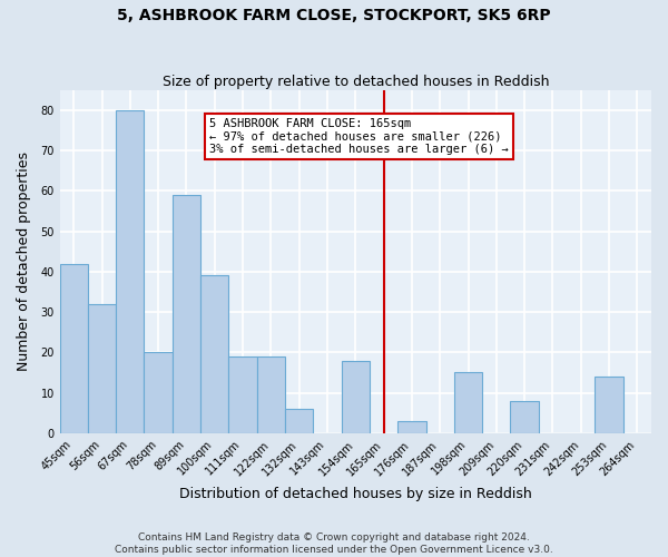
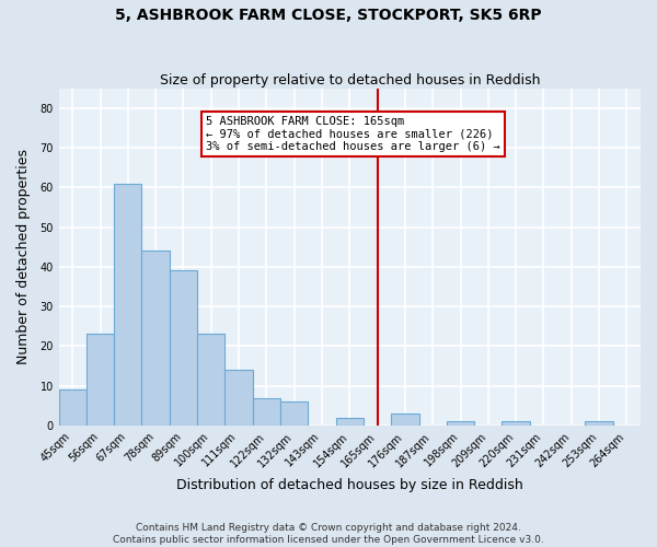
45sqm: 42 -> 9
56sqm: 32 -> 23
67sqm: 80 -> 61
78sqm: 20 -> 44
89sqm: 59 -> 39
100sqm: 39 -> 23
111sqm: 19 -> 14
122sqm: 19 -> 7
154sqm: 18 -> 2
198sqm: 15 -> 1
220sqm: 8 -> 1
253sqm: 14 -> 1
